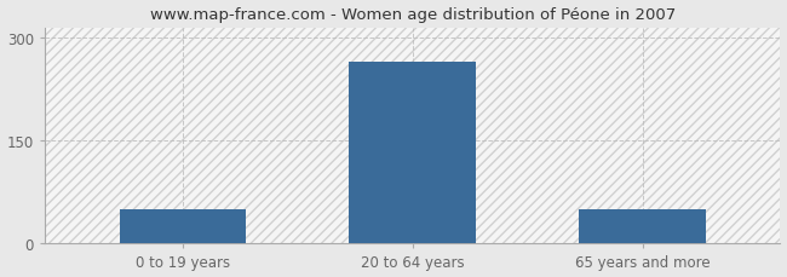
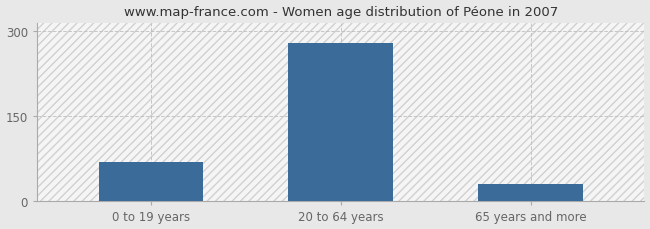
0 to 19 years: 50 -> 70
20 to 64 years: 265 -> 280
65 years and more: 50 -> 30
